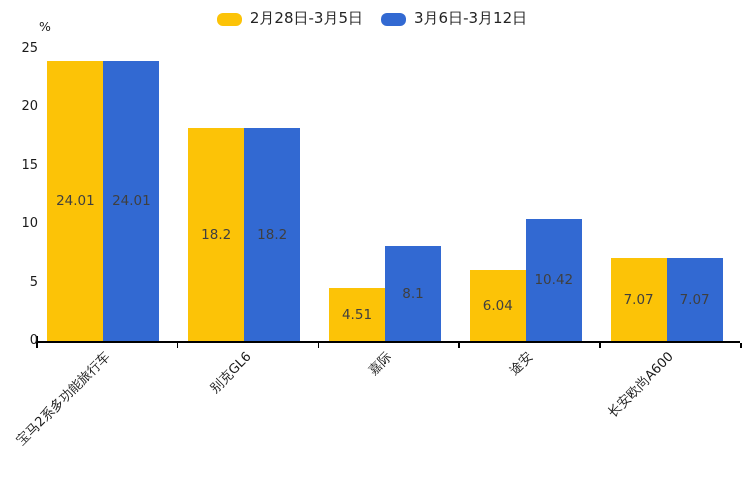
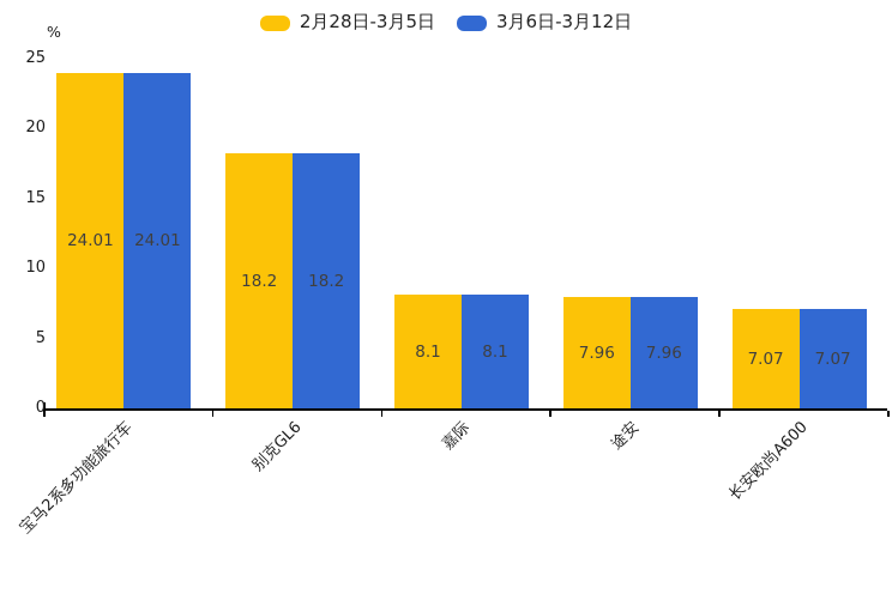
2月28日-3月5日/嘉际: 4.51 -> 8.1
2月28日-3月5日/途安: 6.04 -> 7.96
3月6日-3月12日/途安: 10.42 -> 7.96
